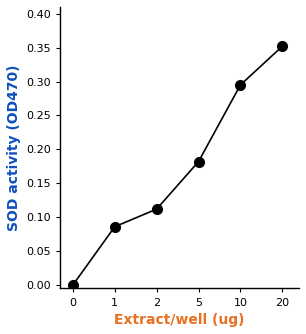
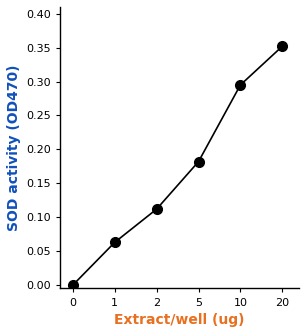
1: 0.086 -> 0.063
